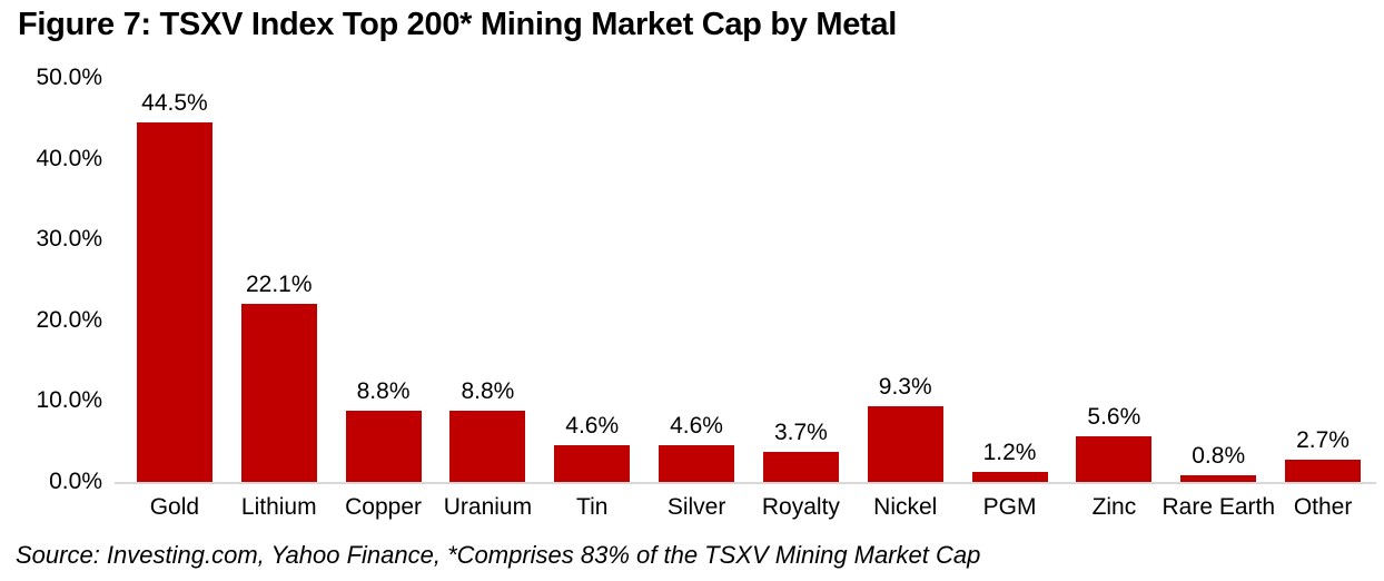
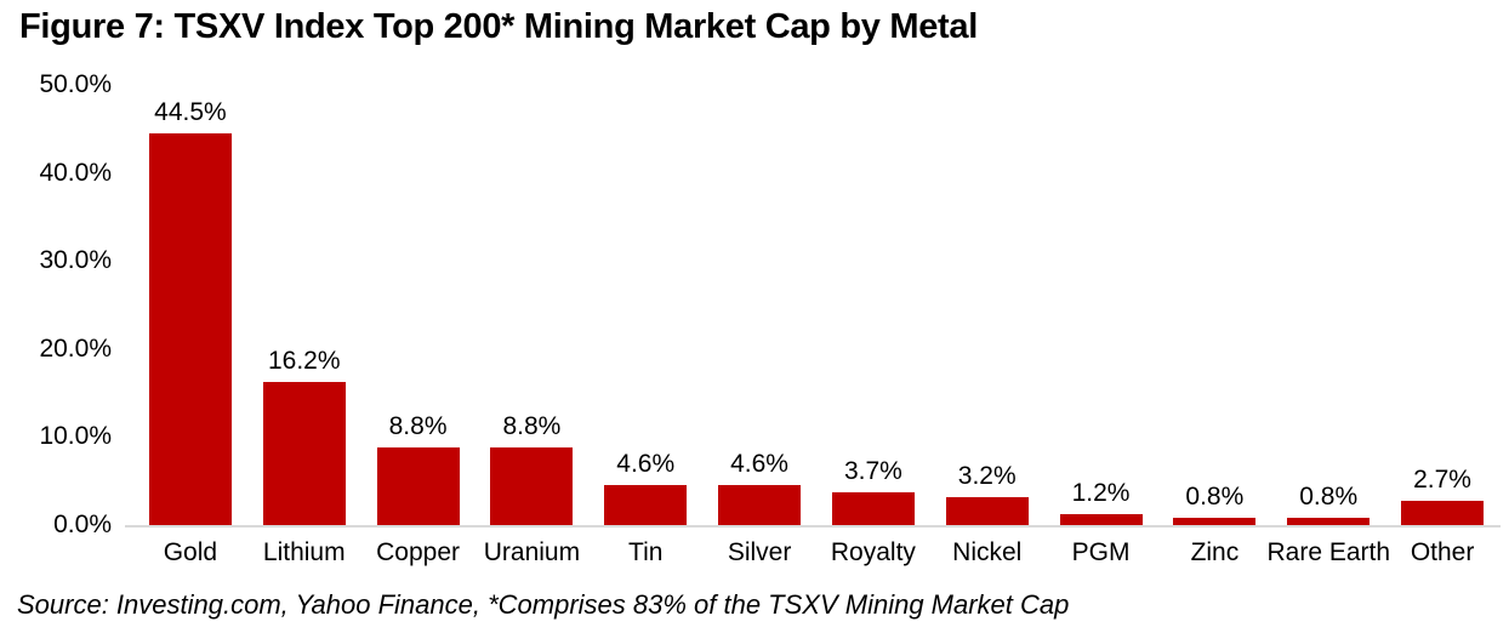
Lithium: 22.1% -> 16.2%
Nickel: 9.3% -> 3.2%
Zinc: 5.6% -> 0.8%
